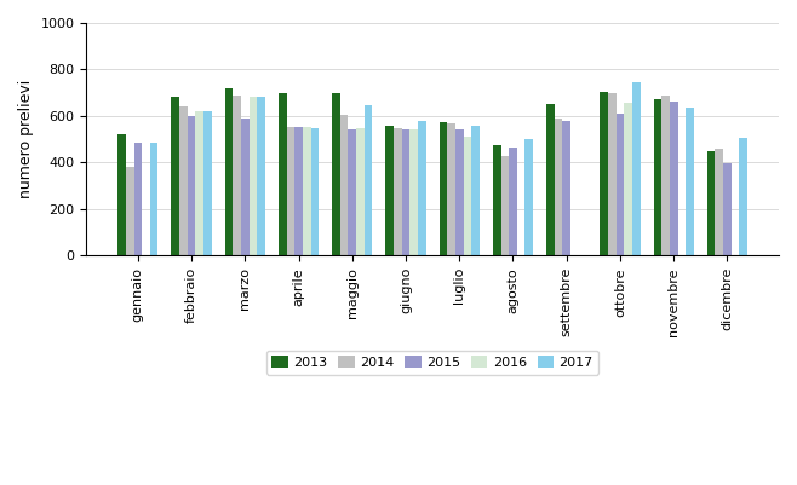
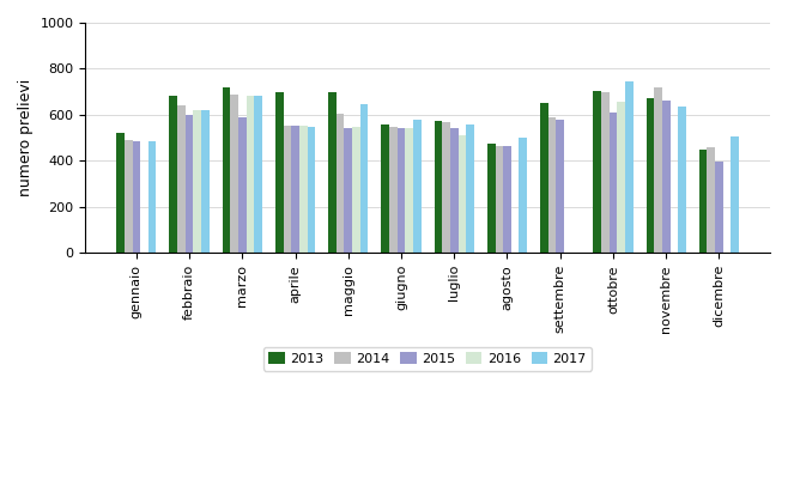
2014/gennaio: 380 -> 490
2014/agosto: 430 -> 460
2014/novembre: 690 -> 720
